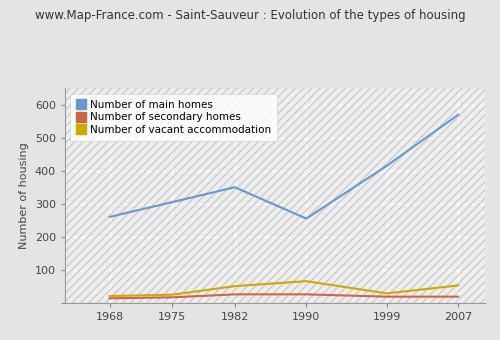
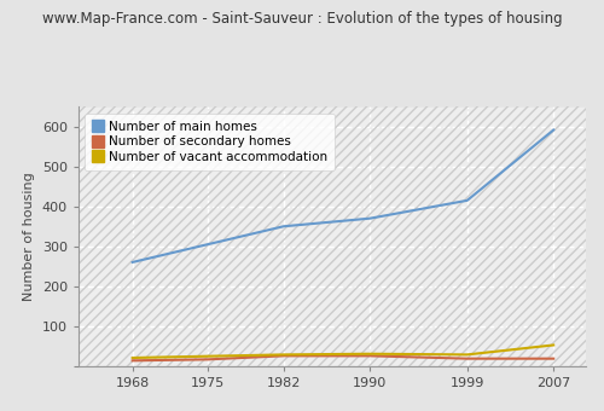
Number of vacant accommodation/1982: 50 -> 28
Number of main homes/1990: 255 -> 370
Number of vacant accommodation/1990: 65 -> 30
Number of main homes/2007: 570 -> 592
